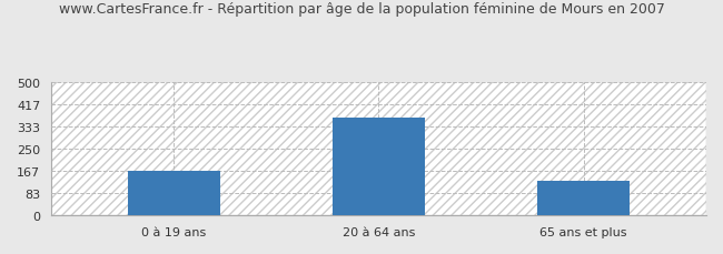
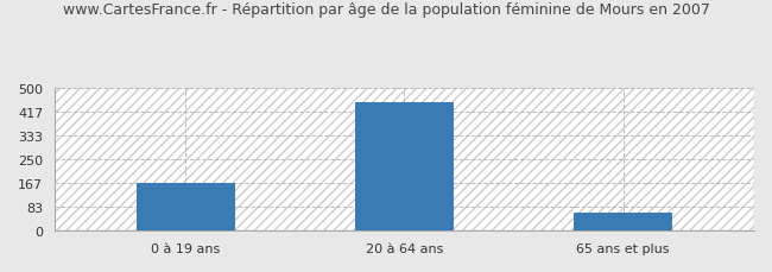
20 à 64 ans: 365 -> 450
65 ans et plus: 130 -> 63
